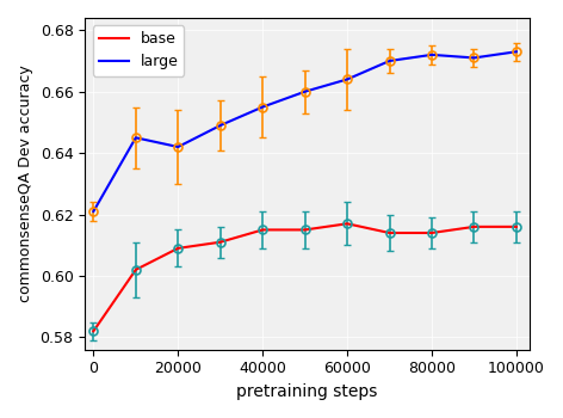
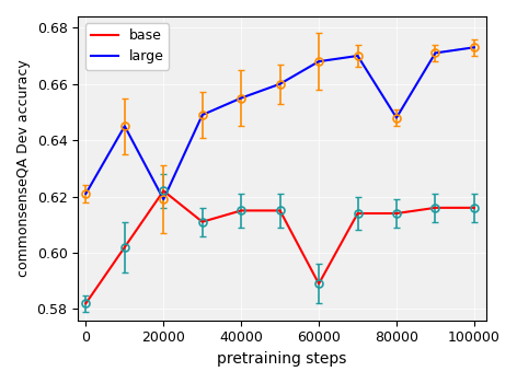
base/20000: 0.609 -> 0.622
large/20000: 0.642 -> 0.619
base/60000: 0.617 -> 0.589
large/60000: 0.664 -> 0.668
large/80000: 0.672 -> 0.648
